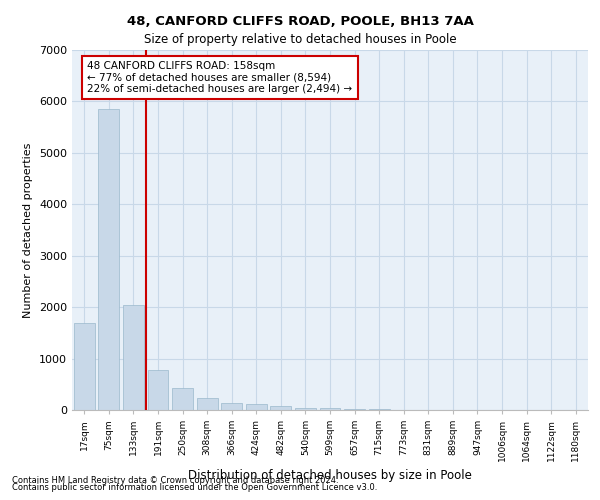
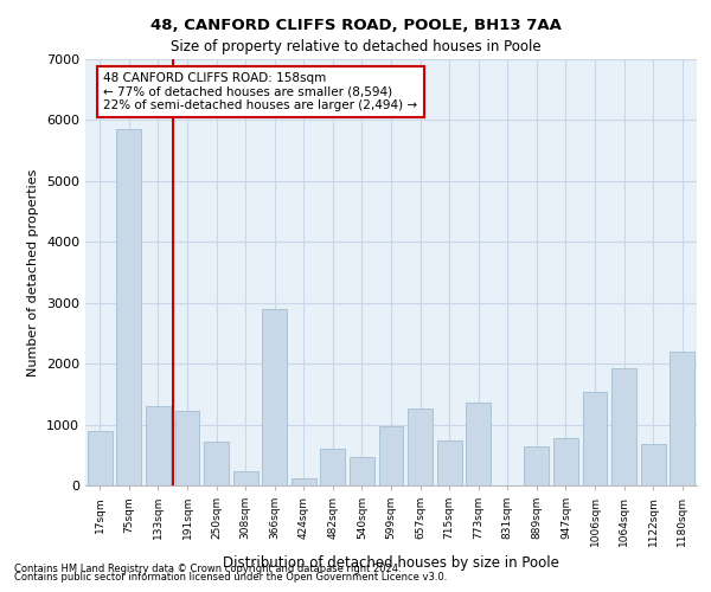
17sqm: 1700 -> 900
133sqm: 2050 -> 1300
191sqm: 780 -> 1220
250sqm: 420 -> 720
366sqm: 130 -> 2900
482sqm: 70 -> 600
540sqm: 40 -> 460
599sqm: 40 -> 980
657sqm: 20 -> 1260
715sqm: 20 -> 740
773sqm: 0 -> 1360
889sqm: 0 -> 640
947sqm: 0 -> 780
1006sqm: 0 -> 1540
1064sqm: 0 -> 1920
1122sqm: 0 -> 680
1180sqm: 0 -> 2200
